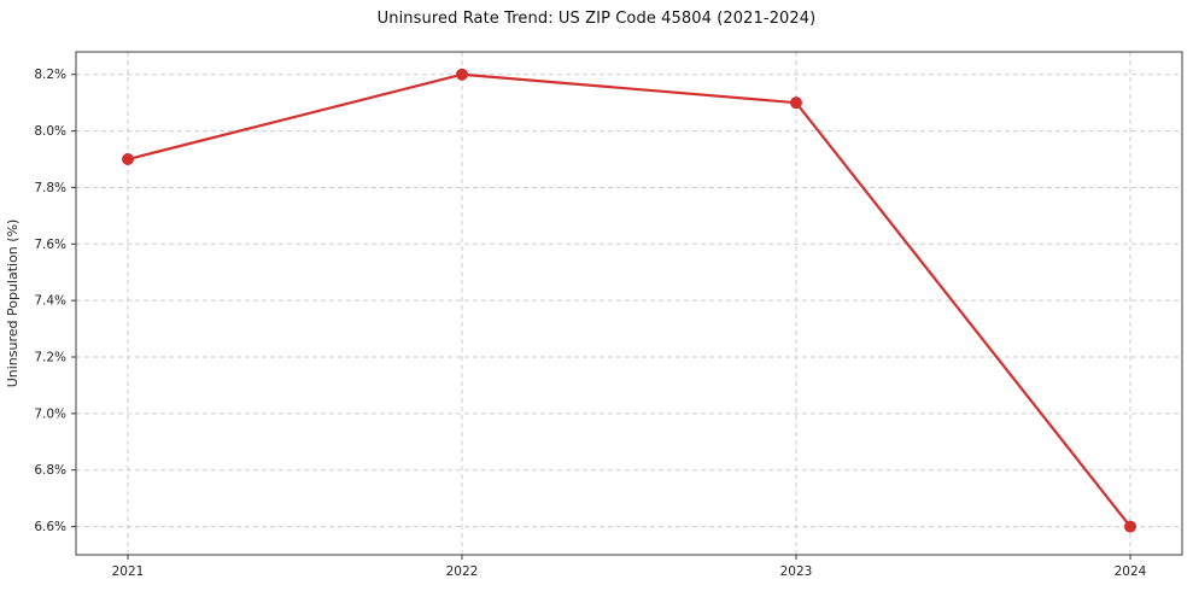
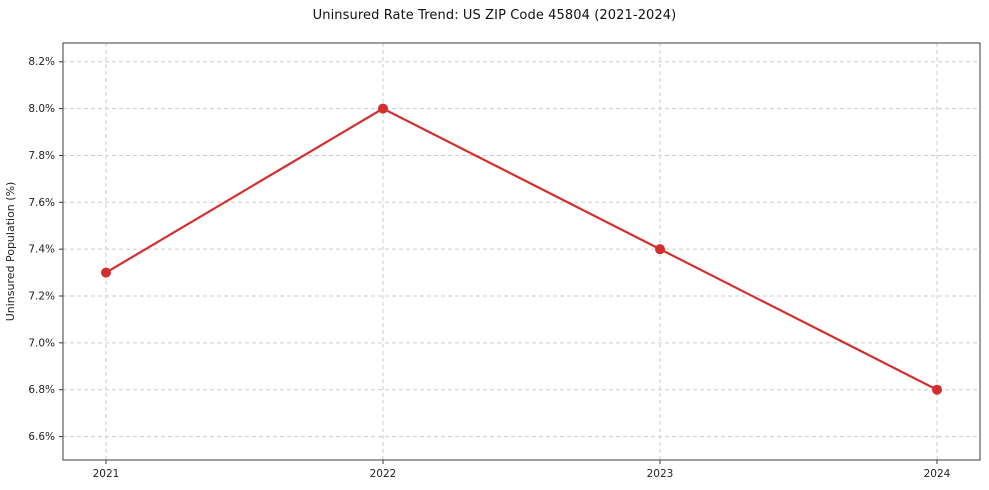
2021: 7.9% -> 7.3%
2022: 8.2% -> 8.0%
2023: 8.1% -> 7.4%
2024: 6.6% -> 6.8%
